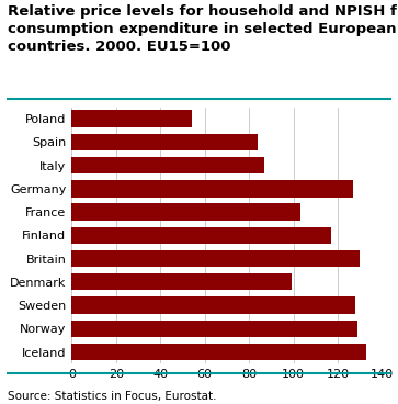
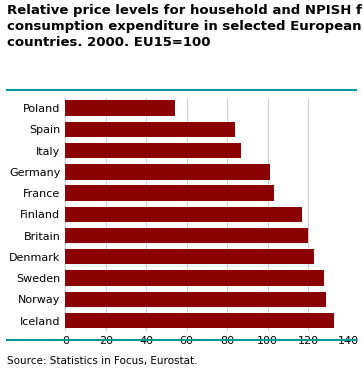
Germany: 127 -> 101
Britain: 130 -> 120
Denmark: 99 -> 123
